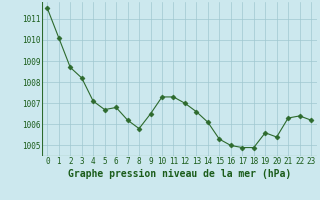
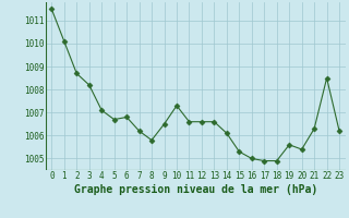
11: 1007.3 -> 1006.6
12: 1007.0 -> 1006.6
22: 1006.4 -> 1008.5
